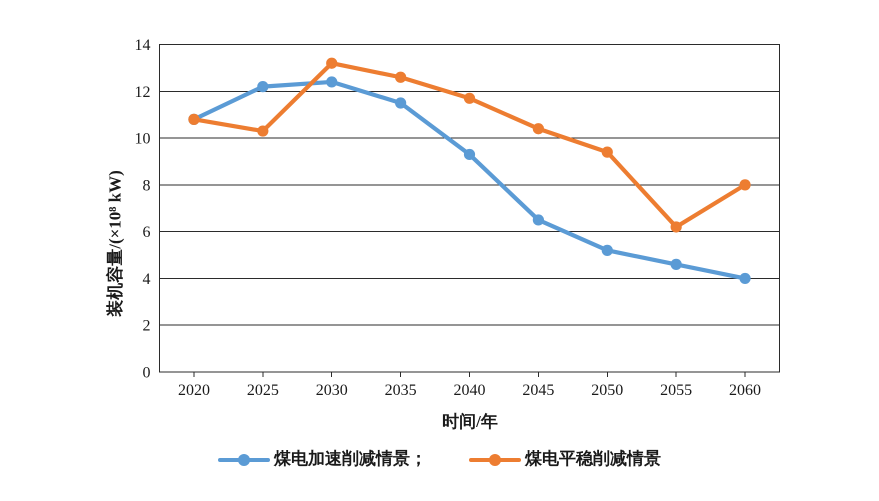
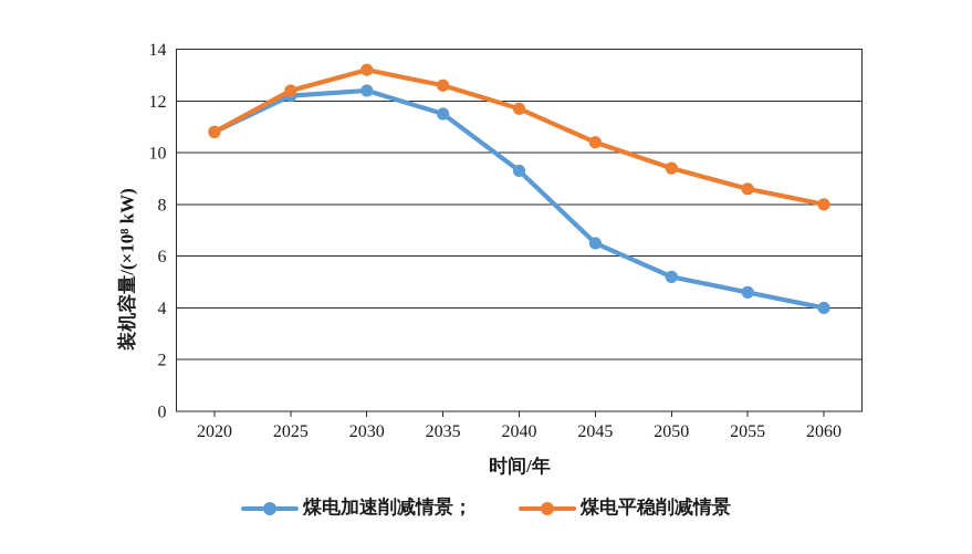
煤电平稳削减情景/2025: 10.3 -> 12.4
煤电平稳削减情景/2055: 6.2 -> 8.6
